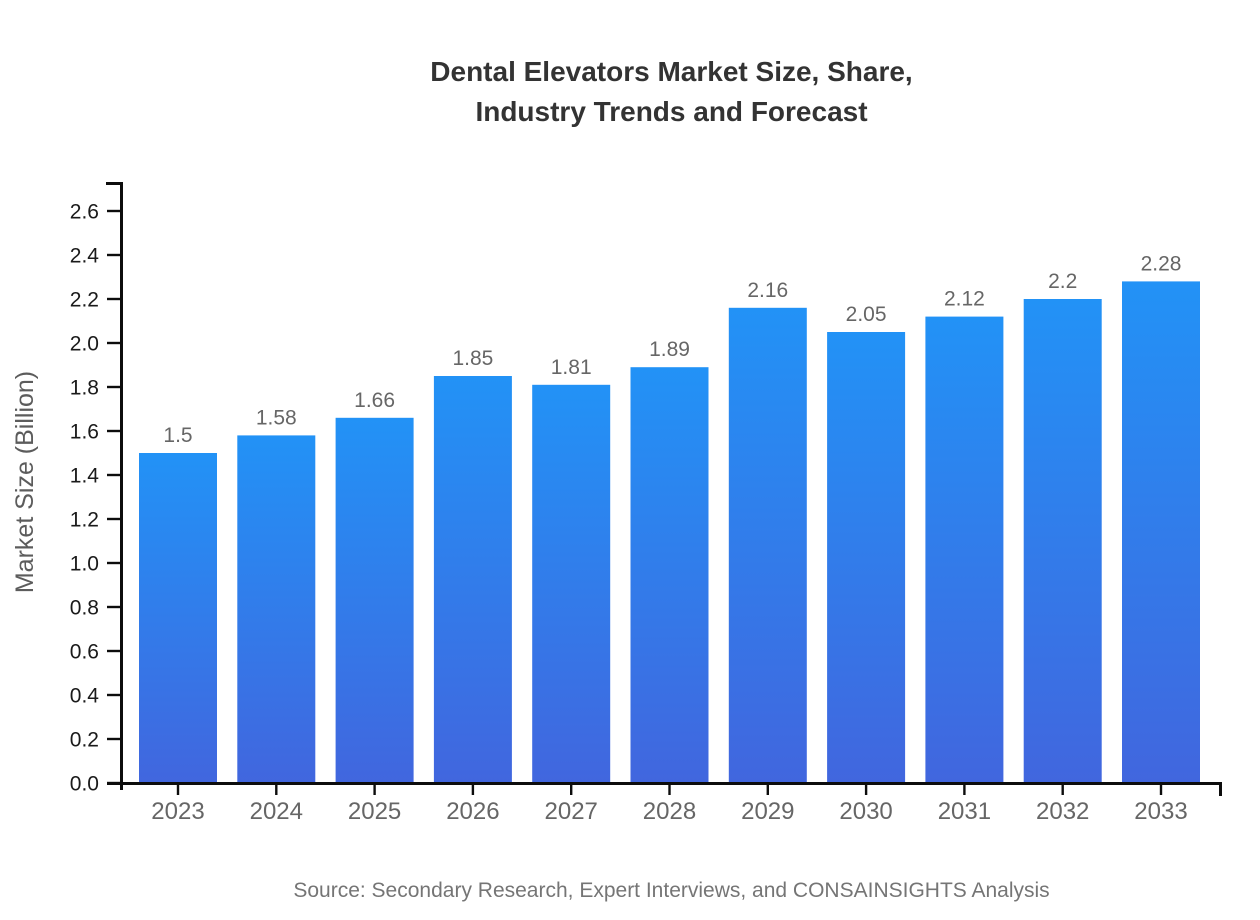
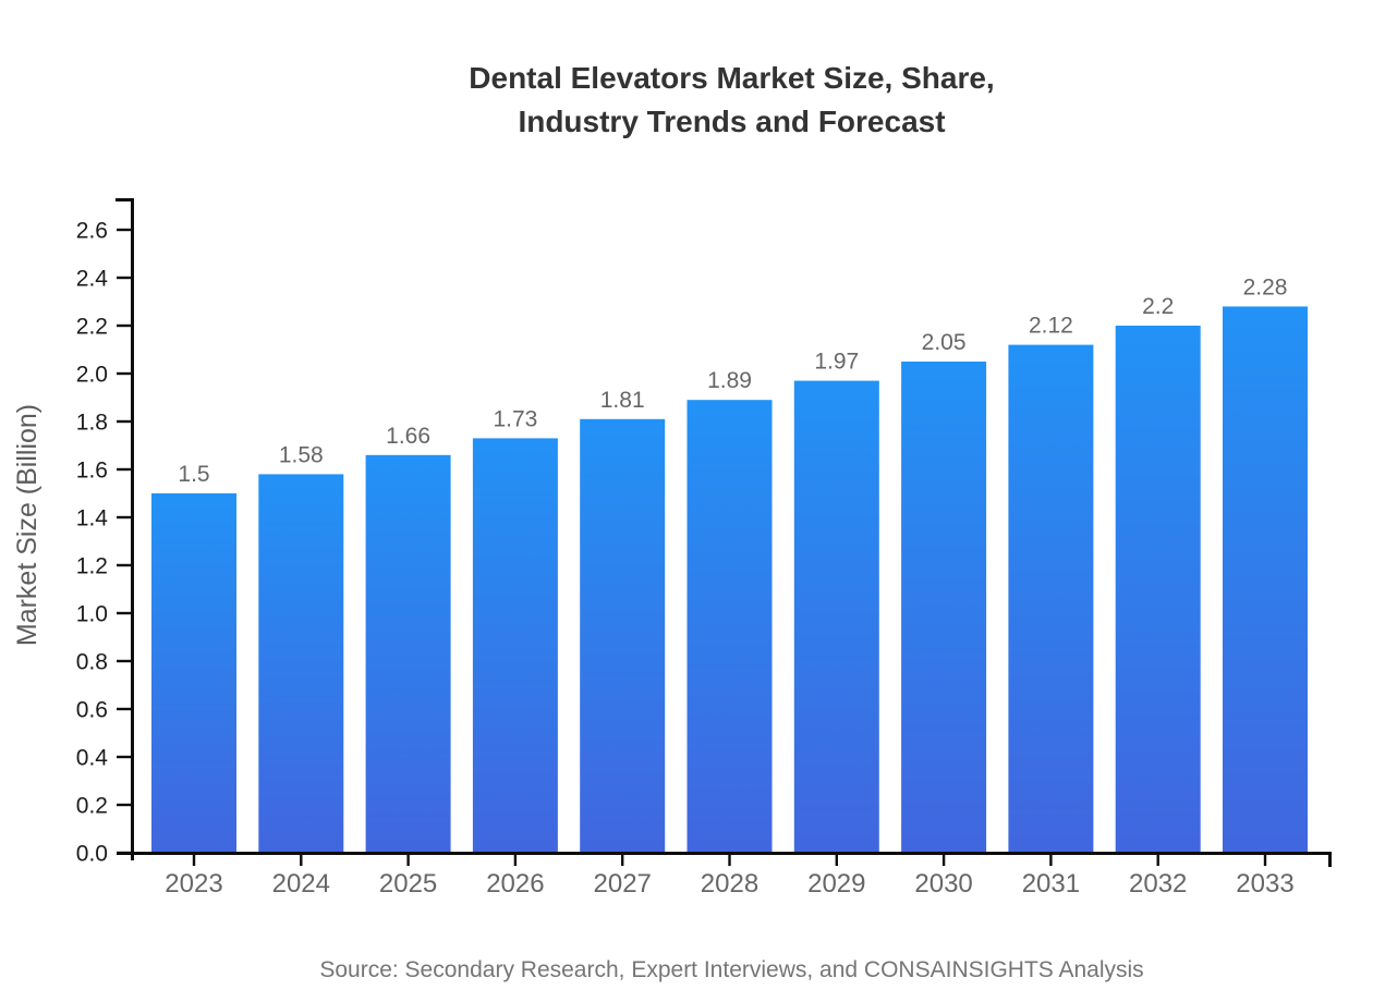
2026: 1.85 -> 1.73
2029: 2.16 -> 1.97
